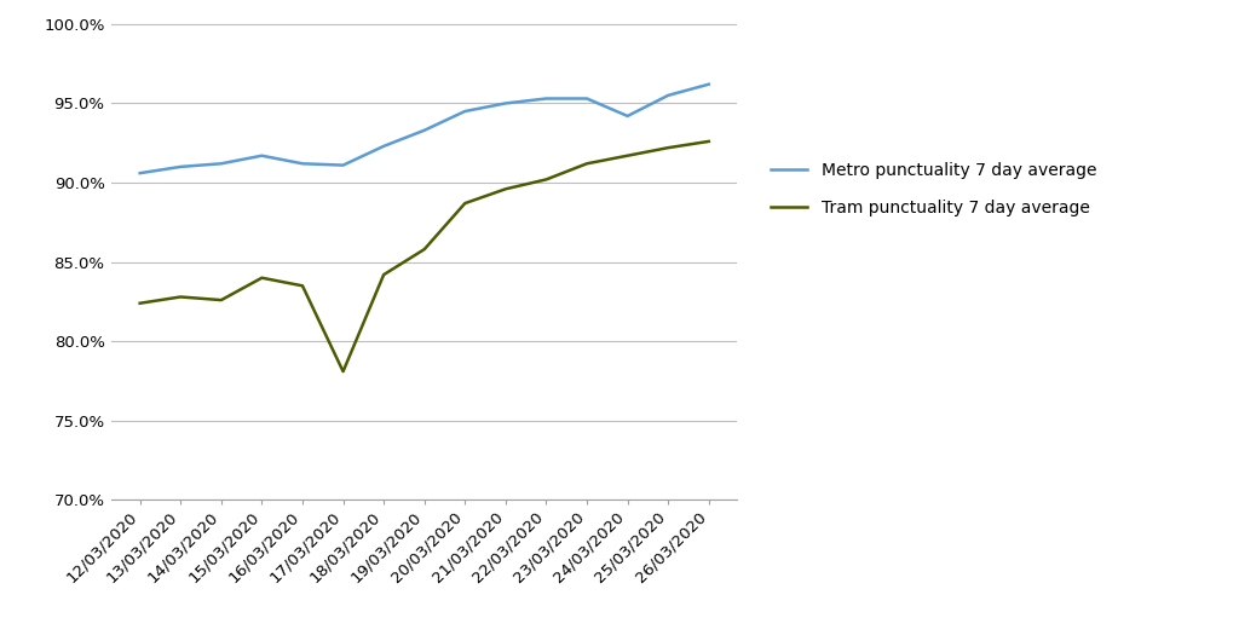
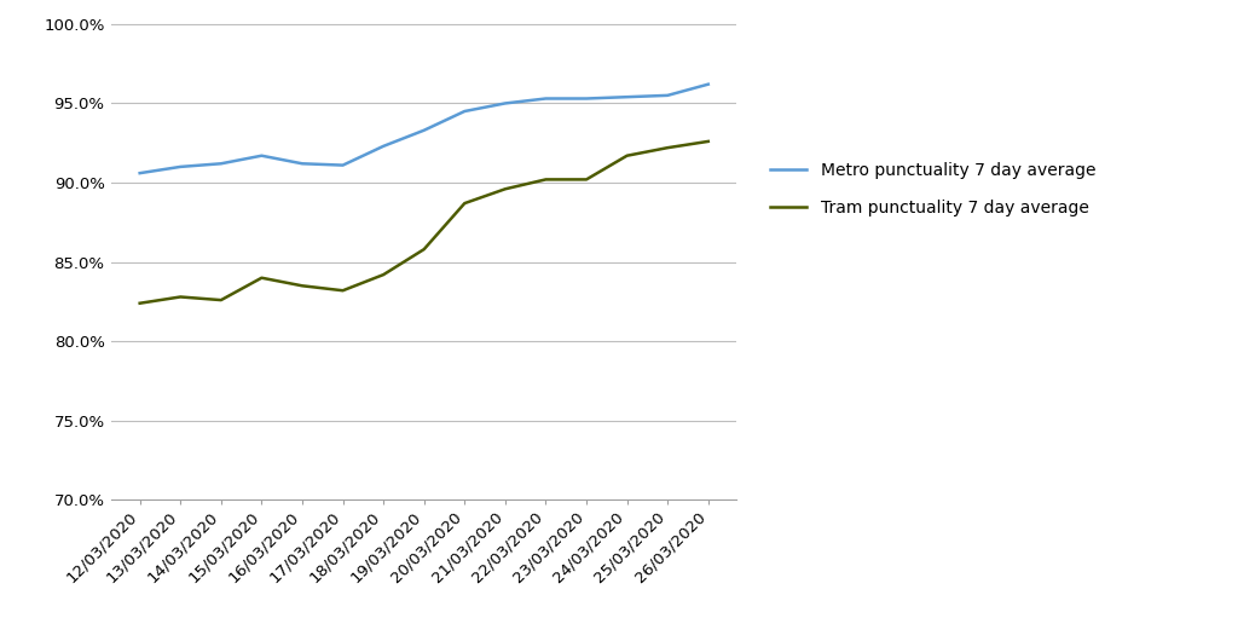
Tram punctuality 7 day average/17/03/2020: 78.1% -> 83.2%
Tram punctuality 7 day average/23/03/2020: 91.2% -> 90.2%
Metro punctuality 7 day average/24/03/2020: 94.2% -> 95.4%
